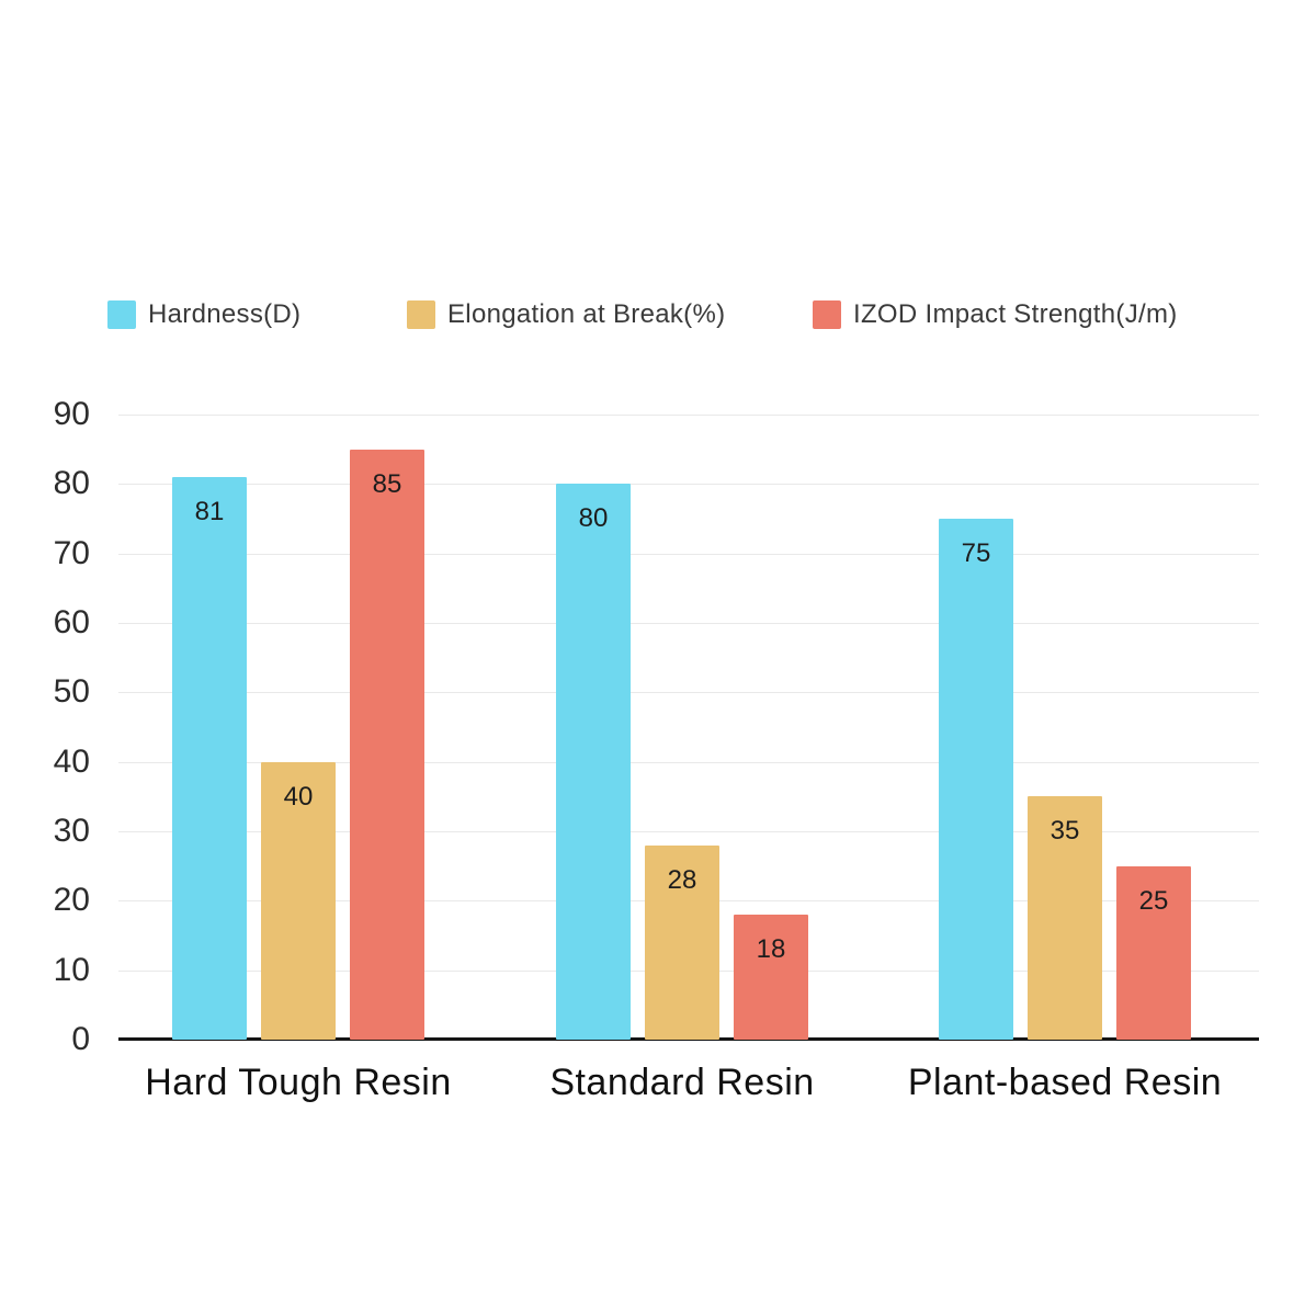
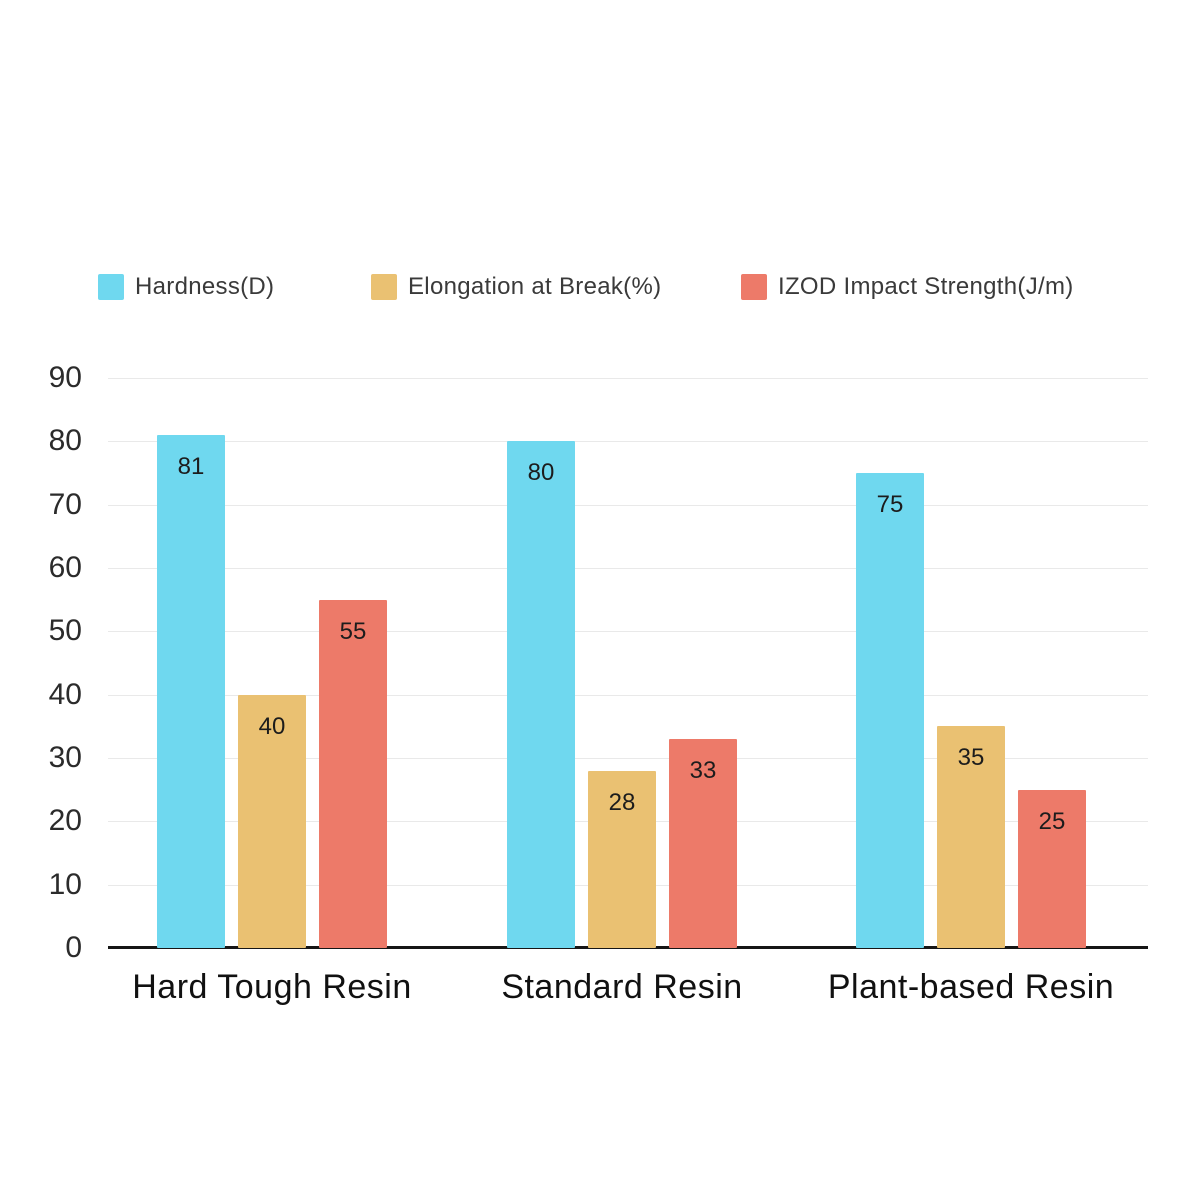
IZOD Impact Strength(J/m)/Hard Tough Resin: 85 -> 55
IZOD Impact Strength(J/m)/Standard Resin: 18 -> 33
